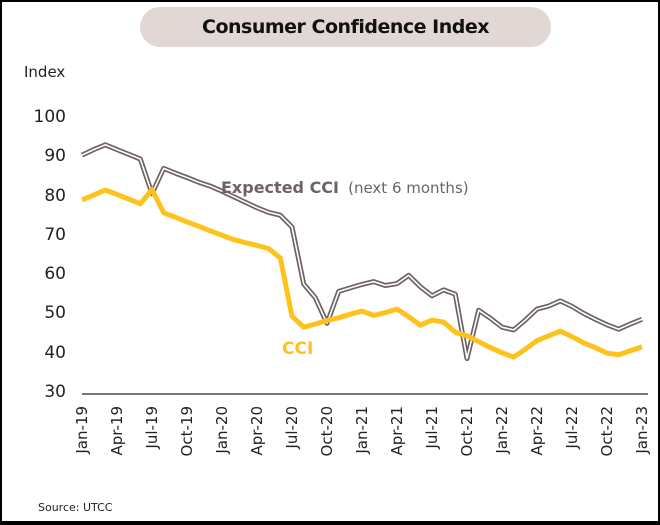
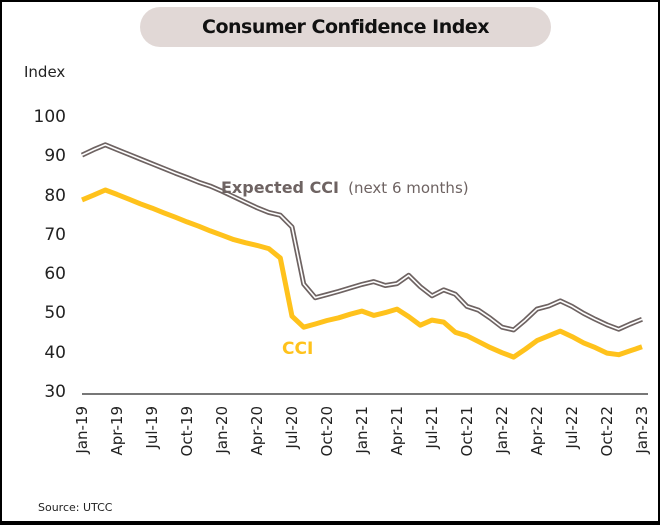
Expected CCI (next 6 months)/Jul-19: 81 -> 89
CCI/Jul-19: 82 -> 77
Expected CCI (next 6 months)/Oct-20: 48 -> 55
Expected CCI (next 6 months)/Oct-21: 39 -> 52
